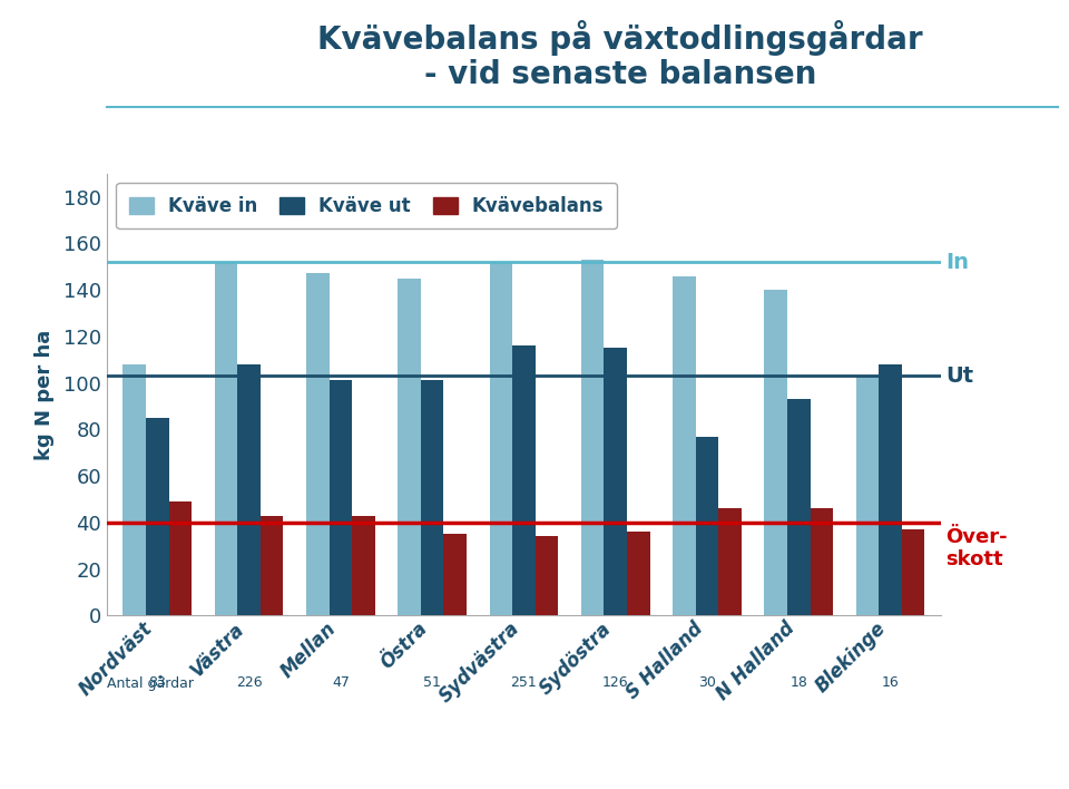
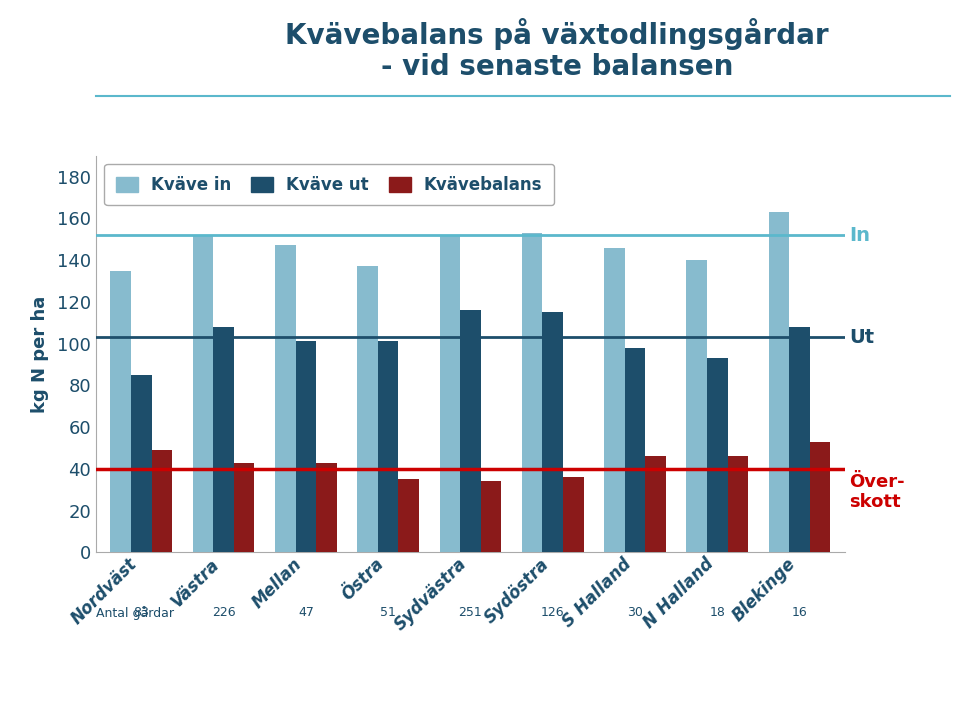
Kväve in/Nordväst: 108 -> 135
Kväve in/Östra: 145 -> 137
Kväve ut/S Halland: 77 -> 98
Kväve in/Blekinge: 103 -> 163
Kvävebalans/Blekinge: 37 -> 53
